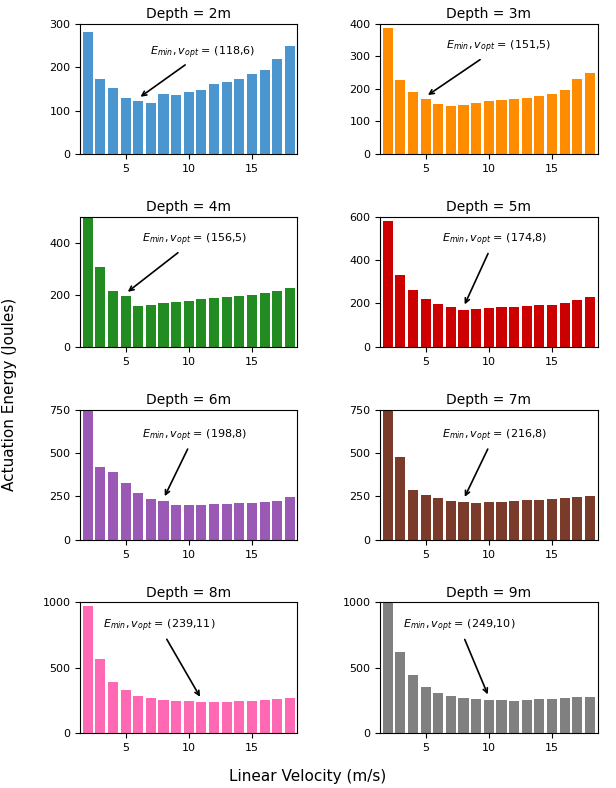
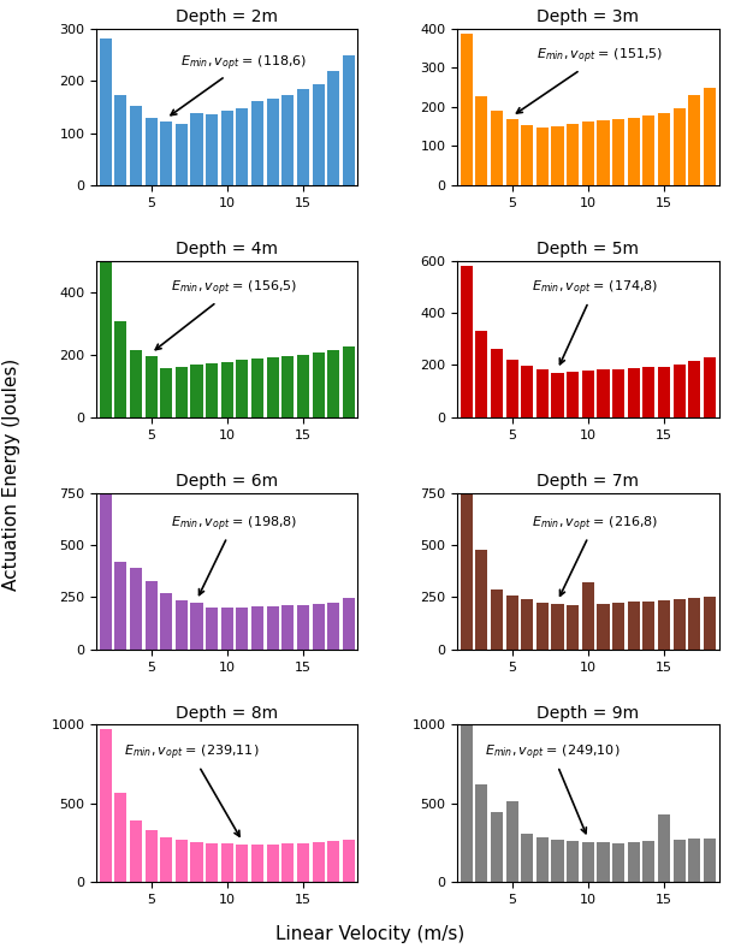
Depth = 7m/10: 220 -> 320
Depth = 9m/5: 360 -> 510
Depth = 9m/15: 260 -> 430
